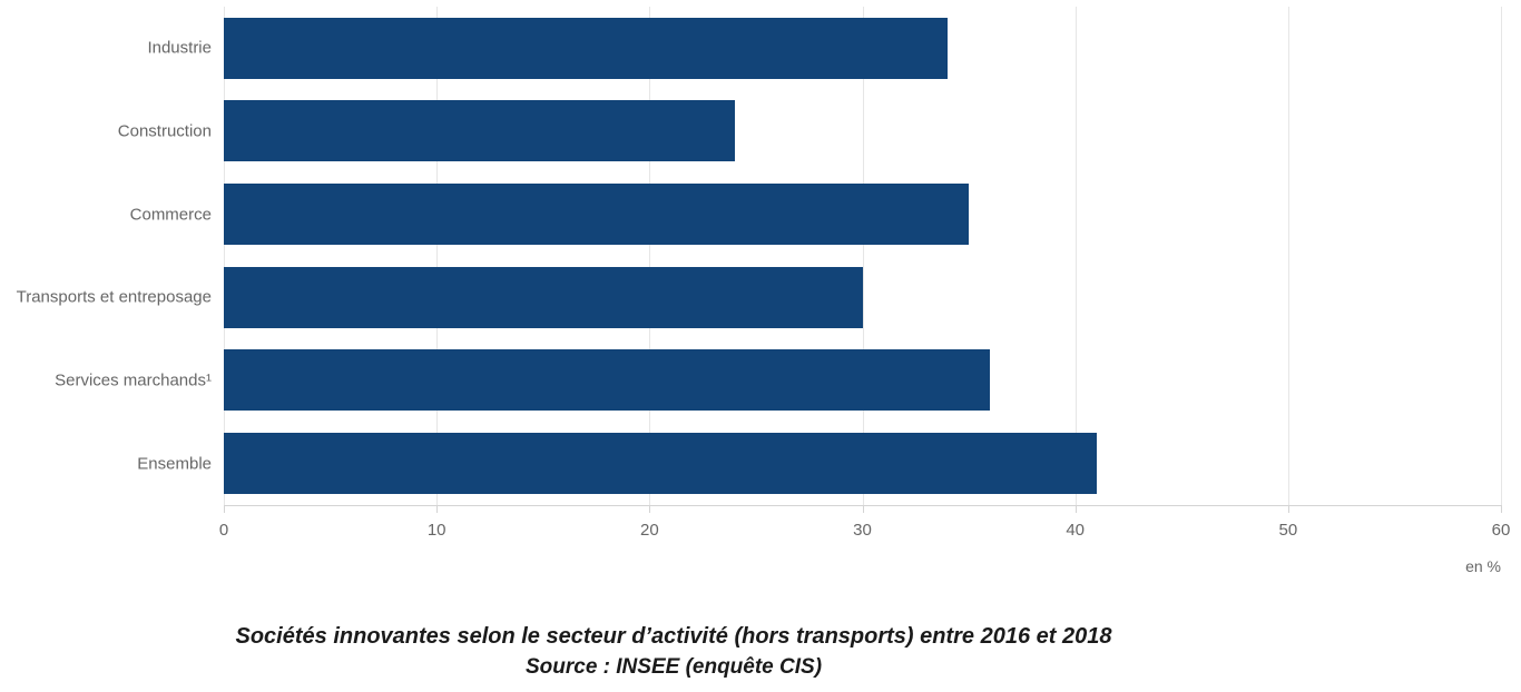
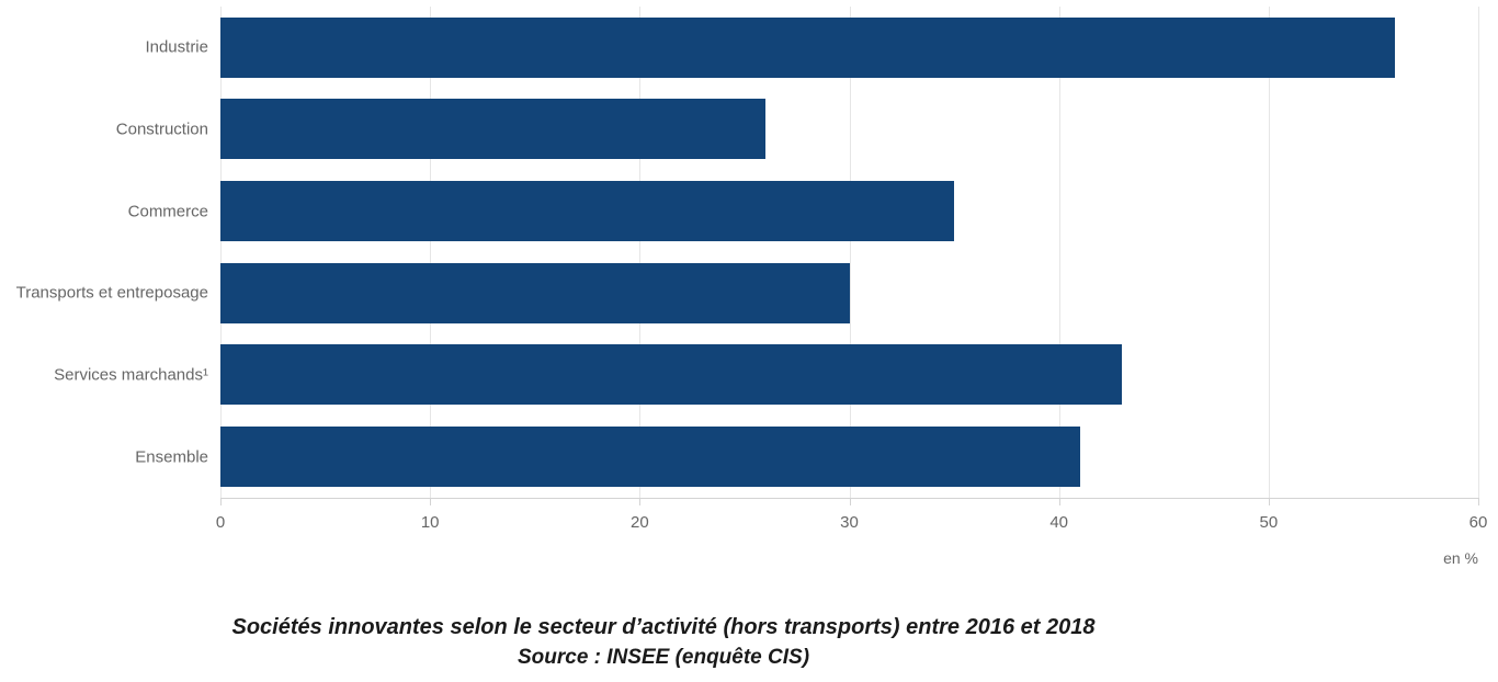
Industrie: 34 -> 56
Construction: 24 -> 26
Services marchands¹: 36 -> 43
